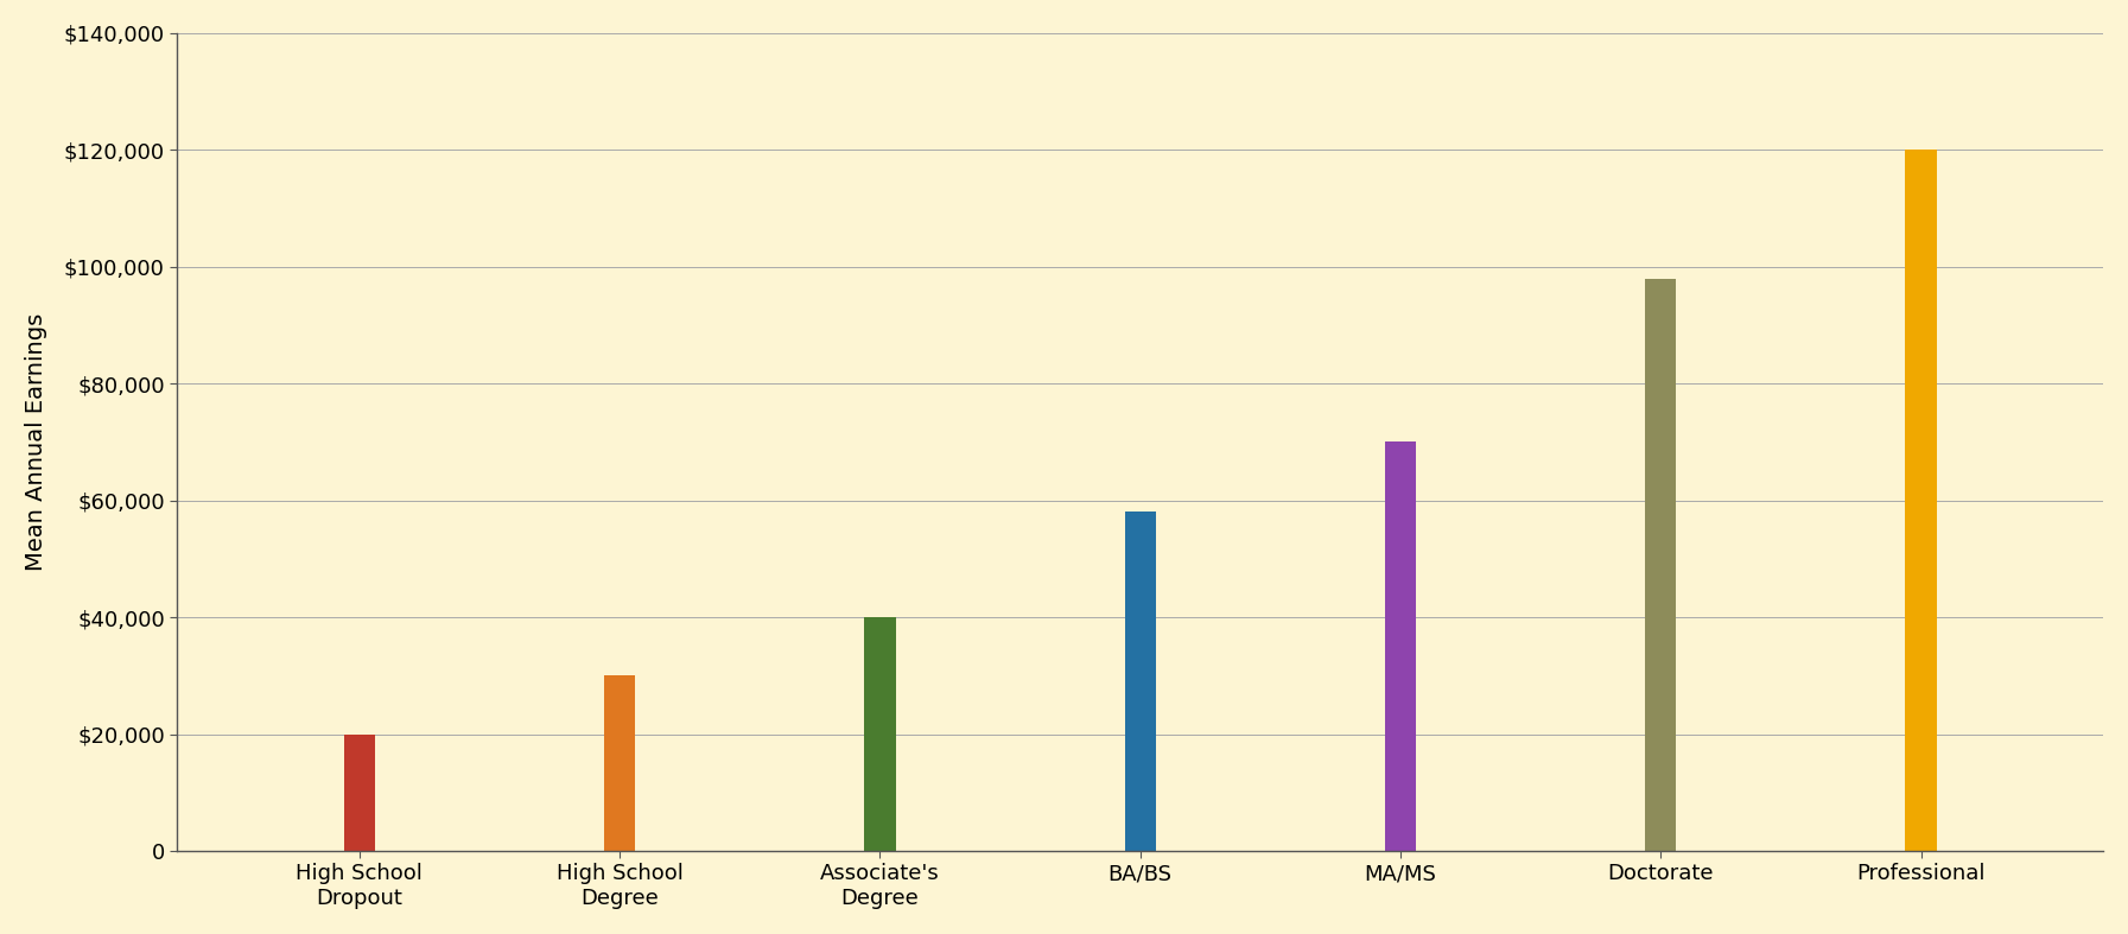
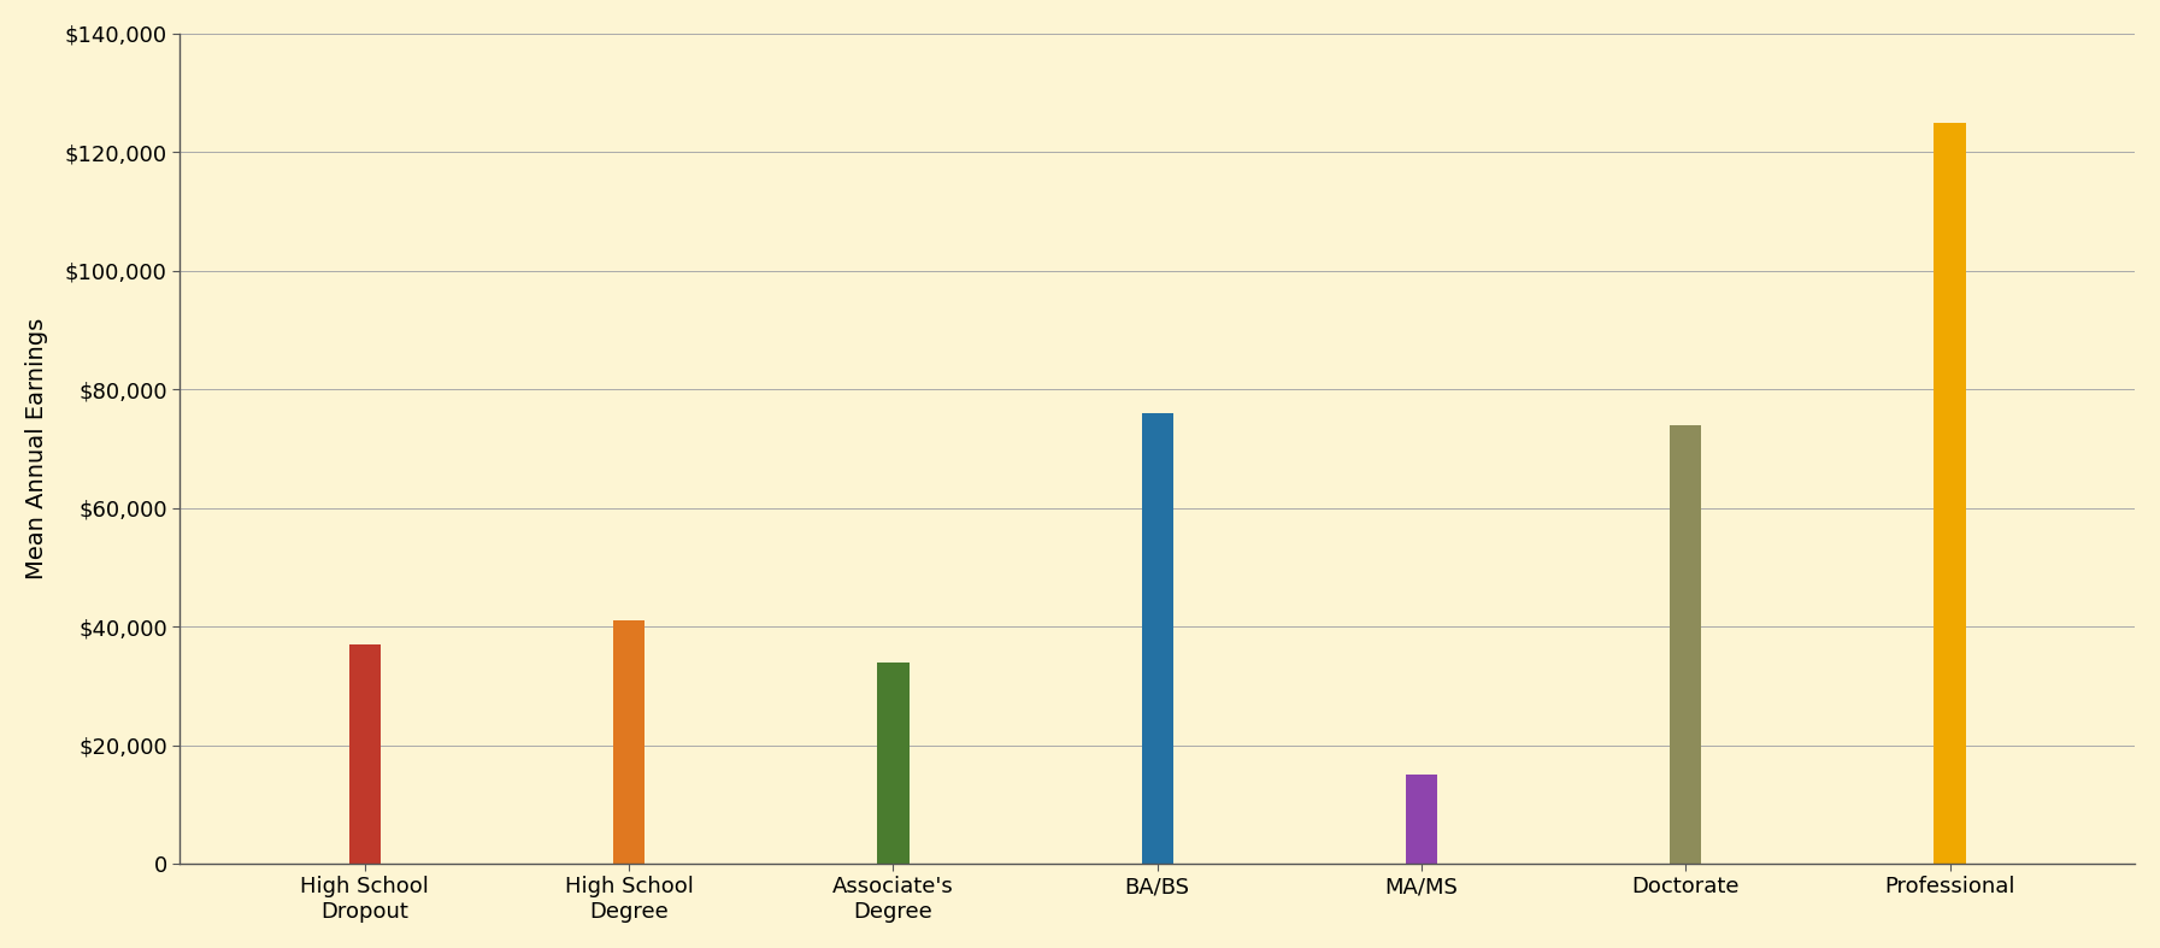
High School Dropout: $20,000 -> $37,000
High School Degree: $30,000 -> $41,000
Associate's Degree: $40,000 -> $34,000
BA/BS: $58,000 -> $76,000
MA/MS: $70,000 -> $15,000
Doctorate: $98,000 -> $74,000
Professional: $120,000 -> $125,000
